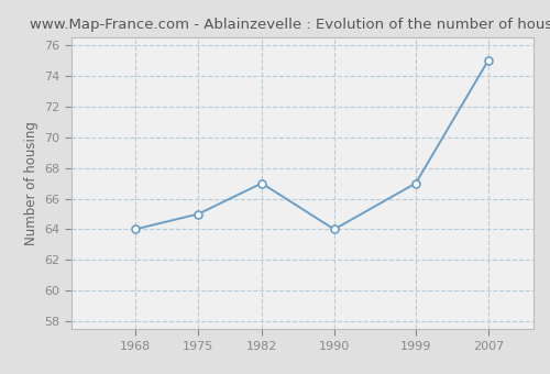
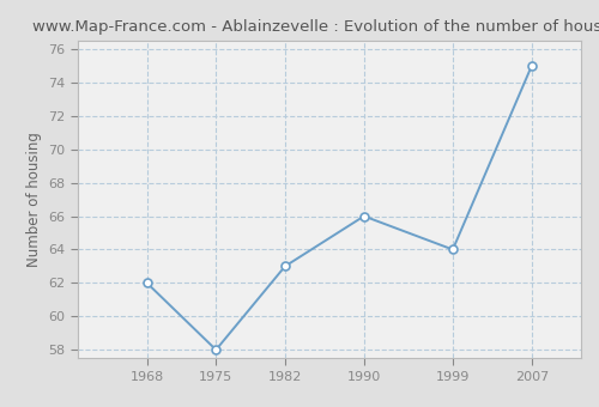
1968: 64 -> 62
1975: 65 -> 58
1982: 67 -> 63
1990: 64 -> 66
1999: 67 -> 64
